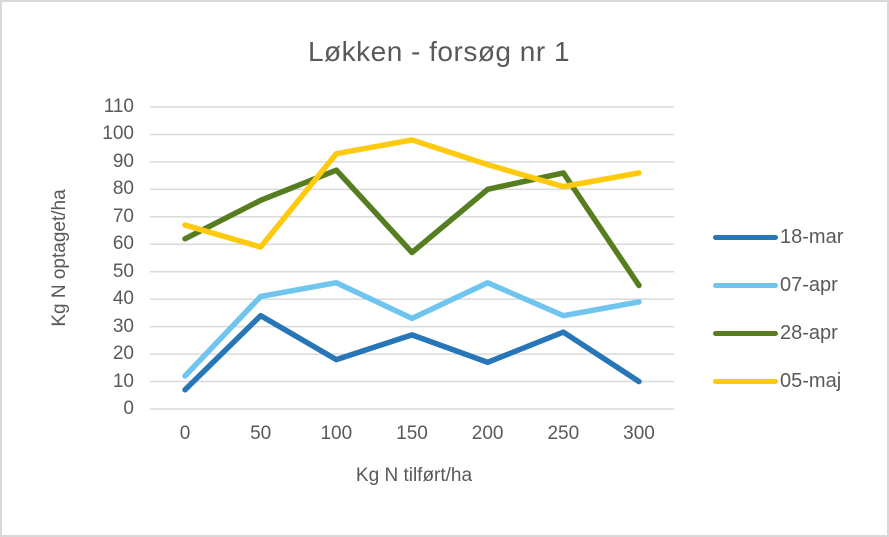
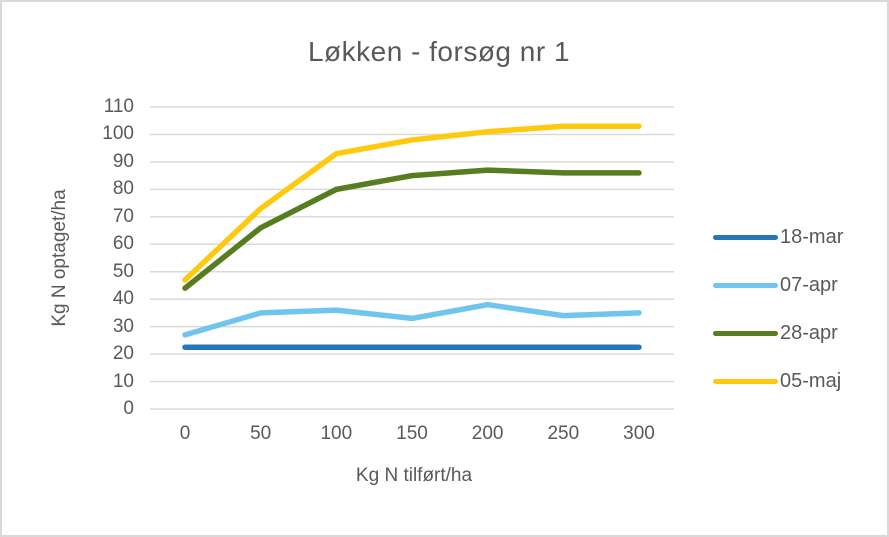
18-mar/0: 7 -> 22
07-apr/0: 12 -> 27
28-apr/0: 62 -> 44
05-maj/0: 67 -> 47
18-mar/50: 34 -> 22
07-apr/50: 41 -> 35
28-apr/50: 76 -> 66
05-maj/50: 59 -> 73
18-mar/100: 18 -> 22
07-apr/100: 46 -> 36
28-apr/100: 87 -> 80
18-mar/150: 27 -> 22
28-apr/150: 57 -> 85
18-mar/200: 17 -> 22
07-apr/200: 46 -> 38
28-apr/200: 80 -> 87
05-maj/200: 89 -> 101
18-mar/250: 28 -> 22
05-maj/250: 81 -> 103
18-mar/300: 10 -> 22
07-apr/300: 39 -> 35
28-apr/300: 45 -> 86
05-maj/300: 86 -> 103
